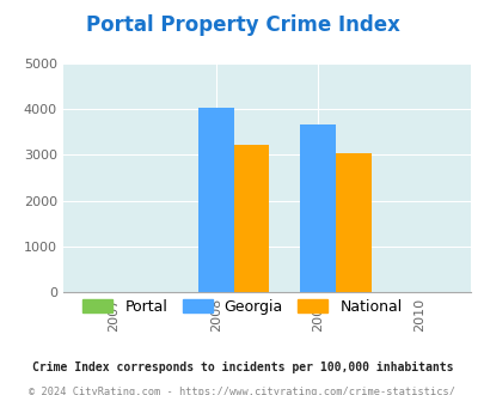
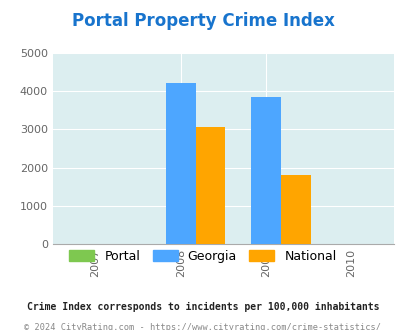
Georgia/2008: 4020 -> 4200
National/2008: 3220 -> 3050
Georgia/2009: 3650 -> 3850
National/2009: 3040 -> 1800
